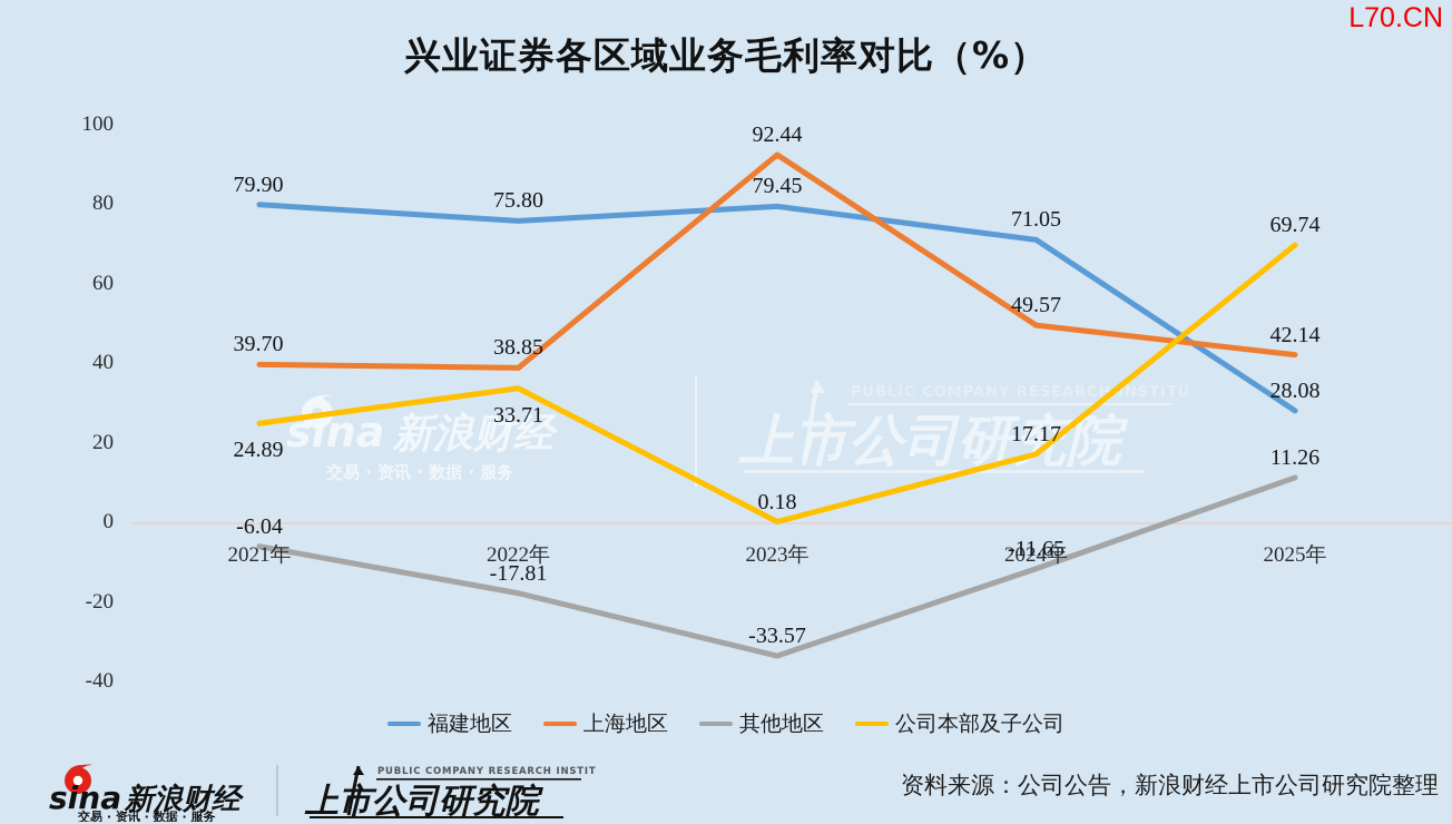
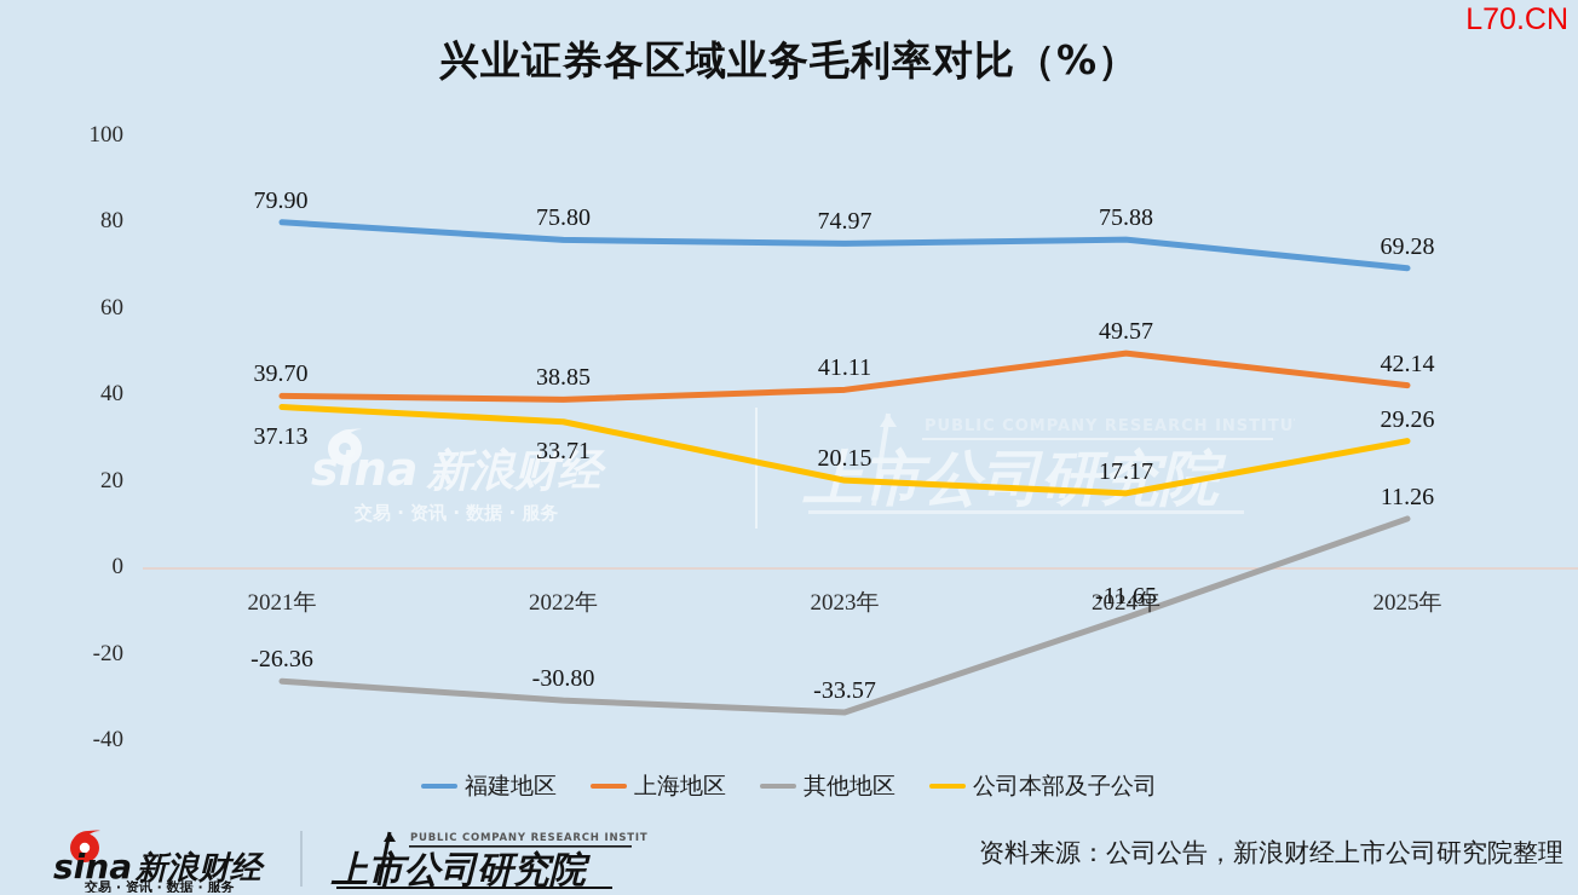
其他地区/2021年: -6.04 -> -26.36
公司本部及子公司/2021年: 24.89 -> 37.13
其他地区/2022年: -17.81 -> -30.80
福建地区/2023年: 79.45 -> 74.97
上海地区/2023年: 92.44 -> 41.11
公司本部及子公司/2023年: 0.18 -> 20.15
福建地区/2024年: 71.05 -> 75.88
福建地区/2025年: 28.08 -> 69.28
公司本部及子公司/2025年: 69.74 -> 29.26
